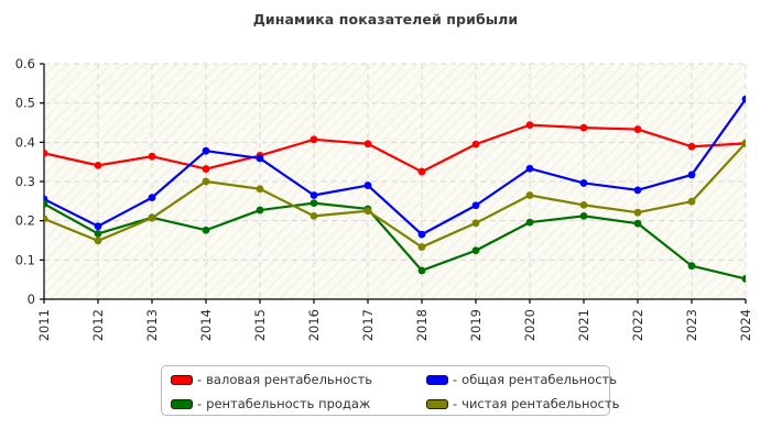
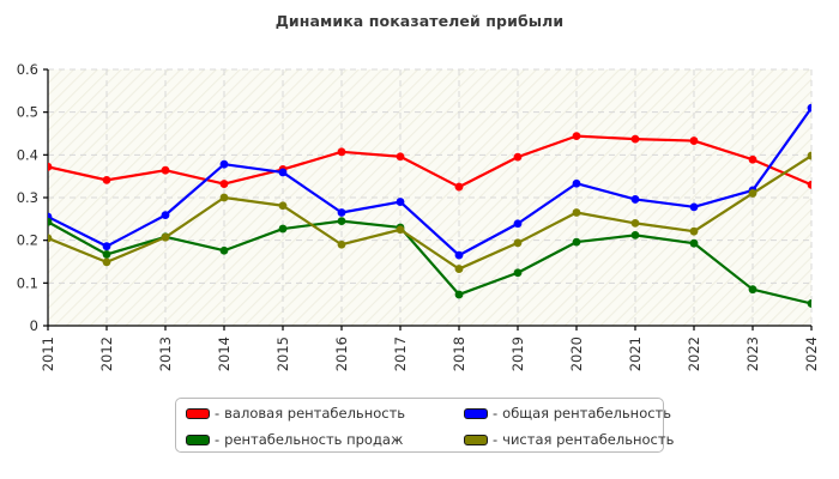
чистая рентабельность/2016: 0.21 -> 0.19
чистая рентабельность/2023: 0.25 -> 0.31
валовая рентабельность/2024: 0.40 -> 0.33
